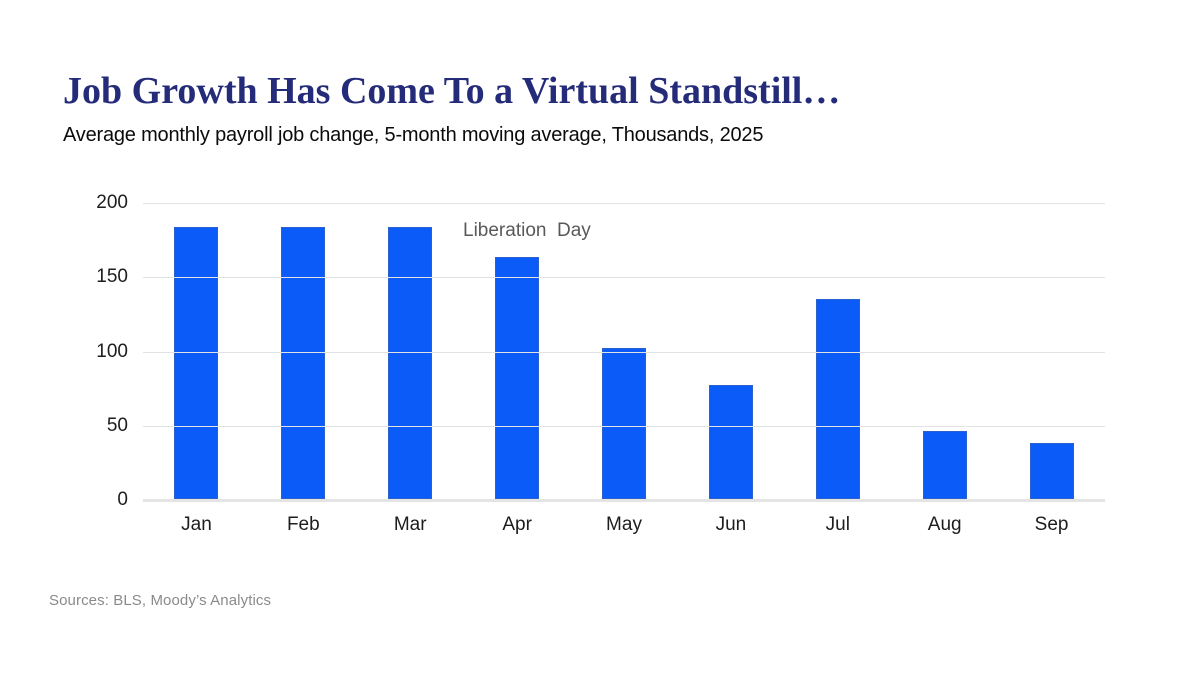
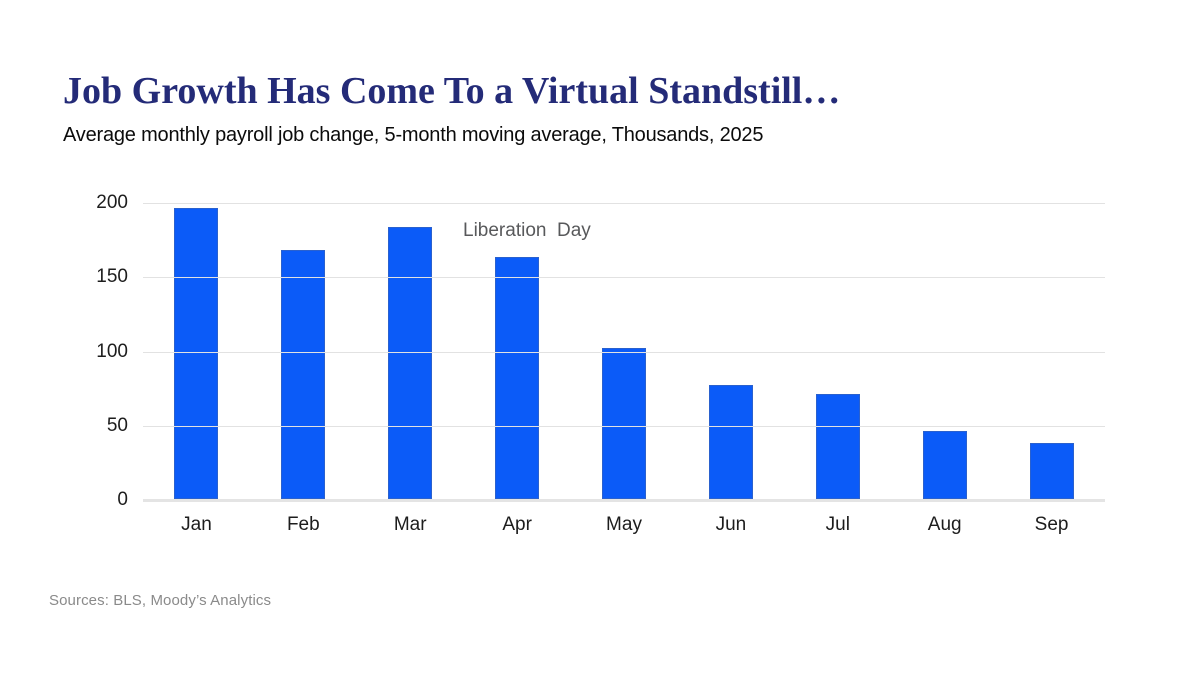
Jan: 183 -> 196
Feb: 183 -> 168
Jul: 135 -> 71
